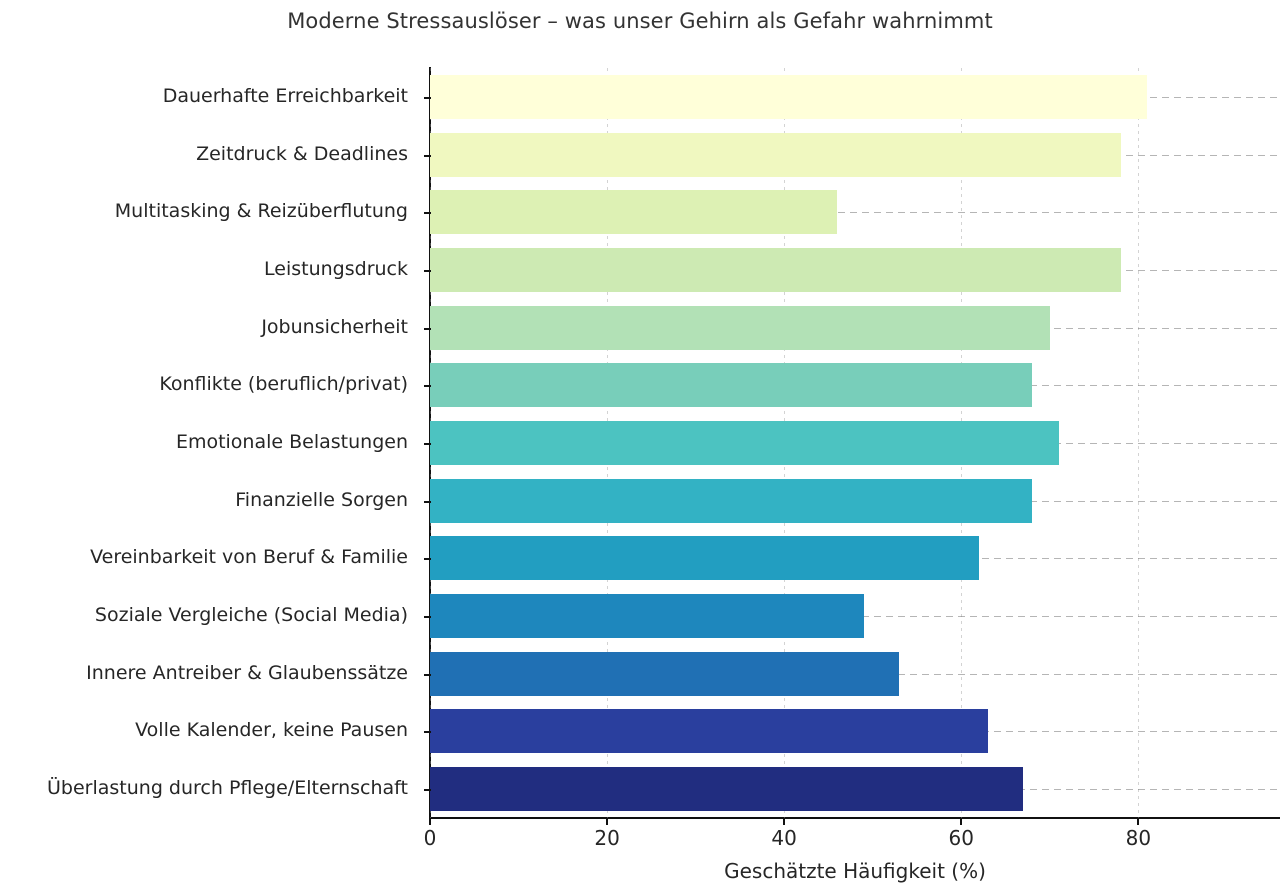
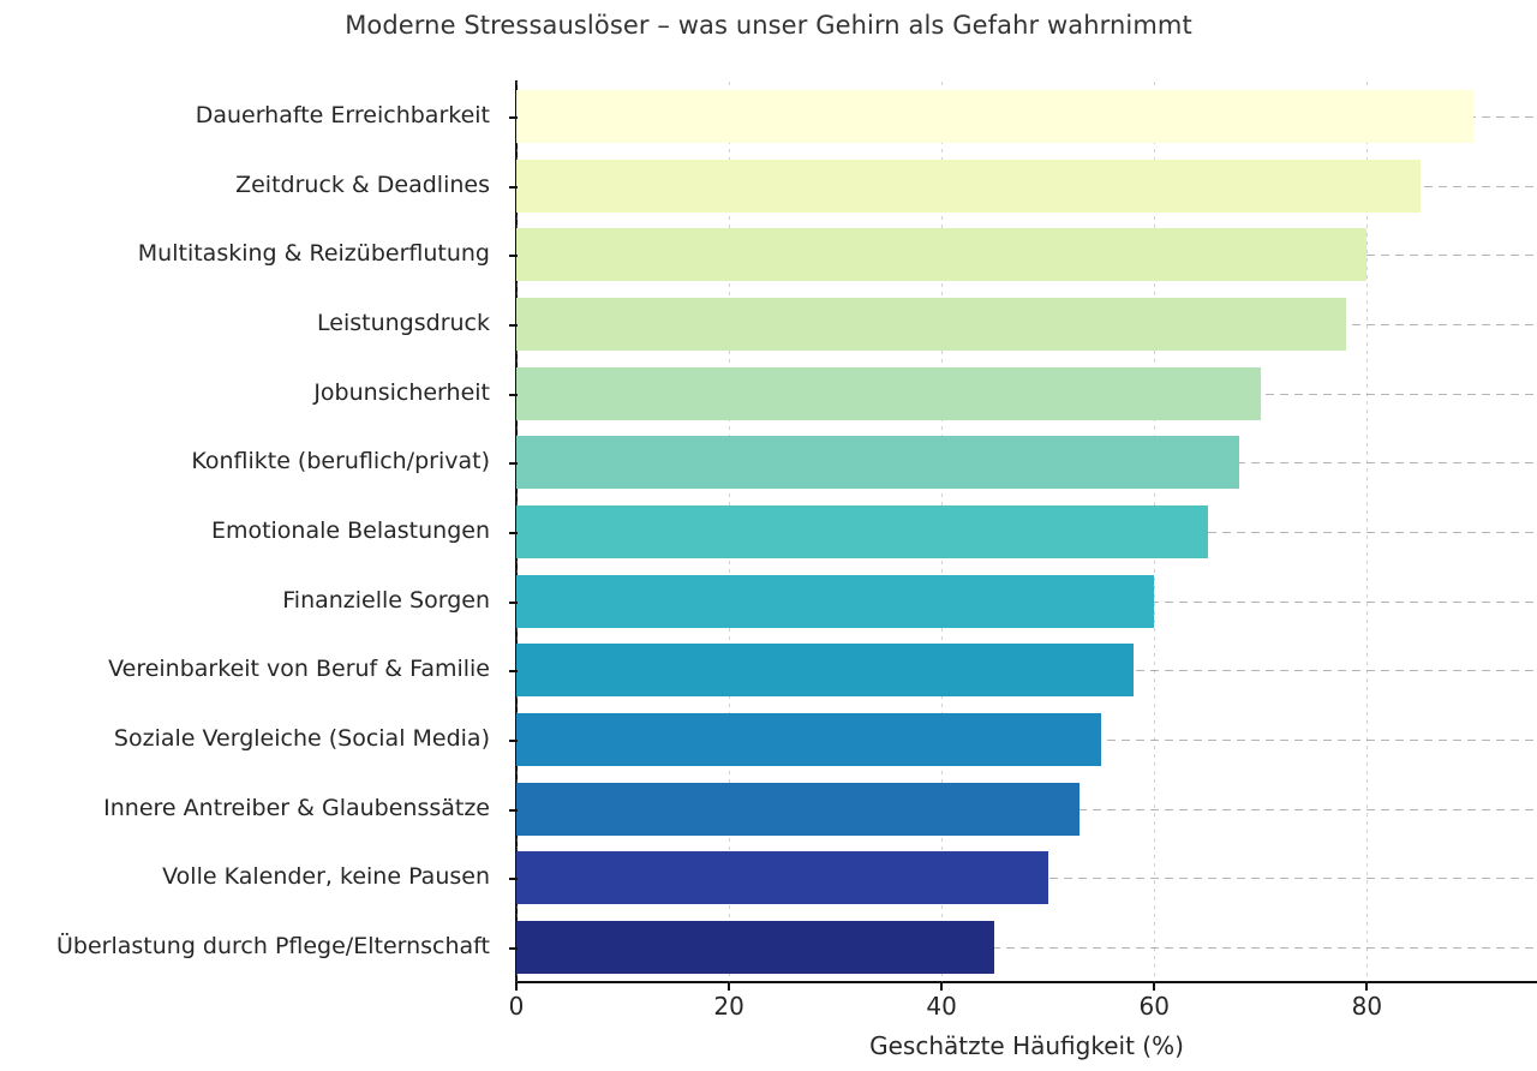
Dauerhafte Erreichbarkeit: 81 -> 90
Zeitdruck & Deadlines: 78 -> 85
Multitasking & Reizüberflutung: 46 -> 80
Emotionale Belastungen: 71 -> 65
Finanzielle Sorgen: 68 -> 60
Vereinbarkeit von Beruf & Familie: 62 -> 58
Soziale Vergleiche (Social Media): 49 -> 55
Volle Kalender, keine Pausen: 63 -> 50
Überlastung durch Pflege/Elternschaft: 67 -> 45
